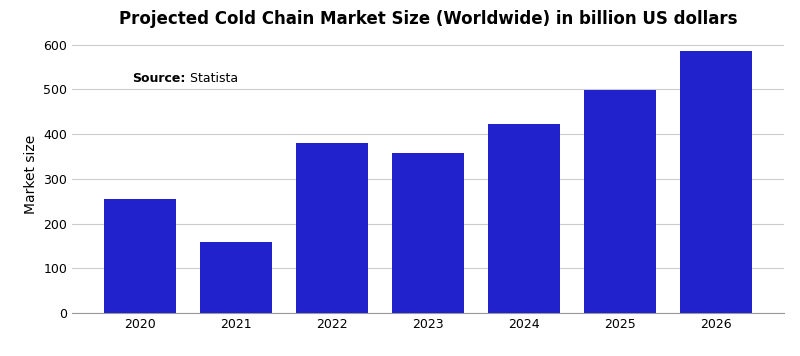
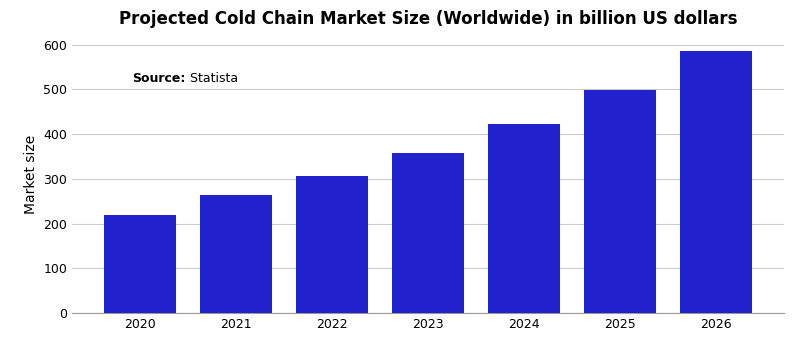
2020: 255 -> 220
2021: 160 -> 263
2022: 380 -> 307
